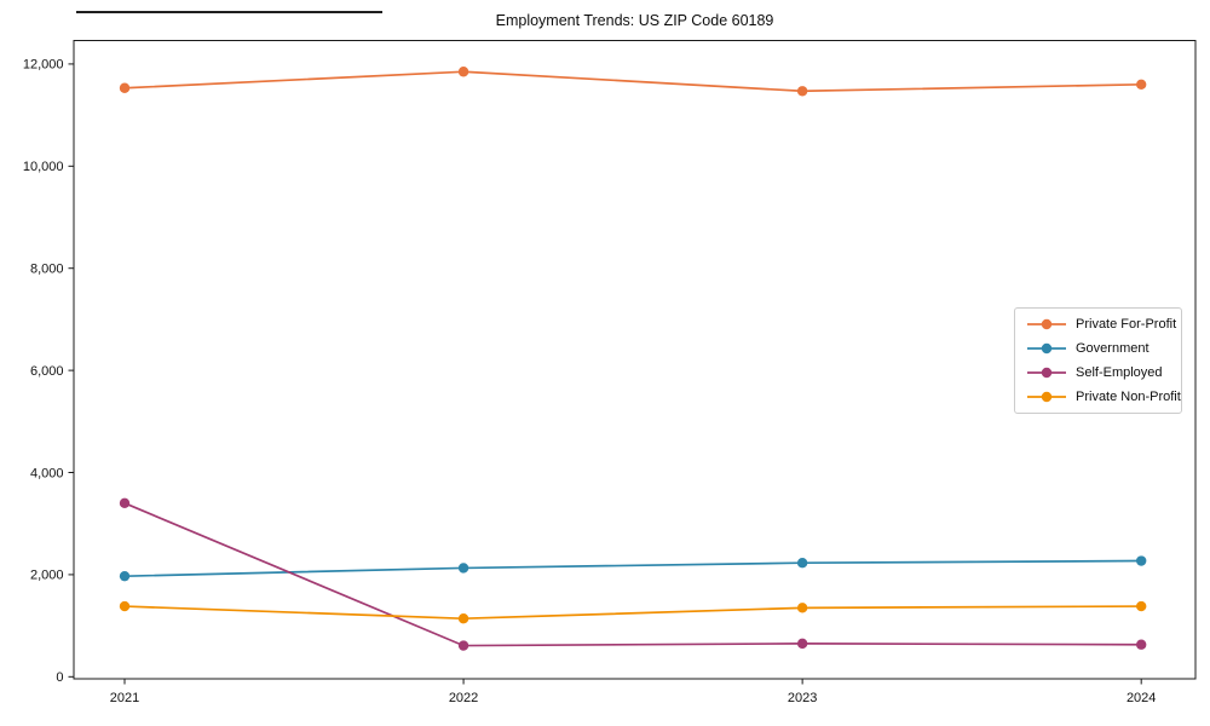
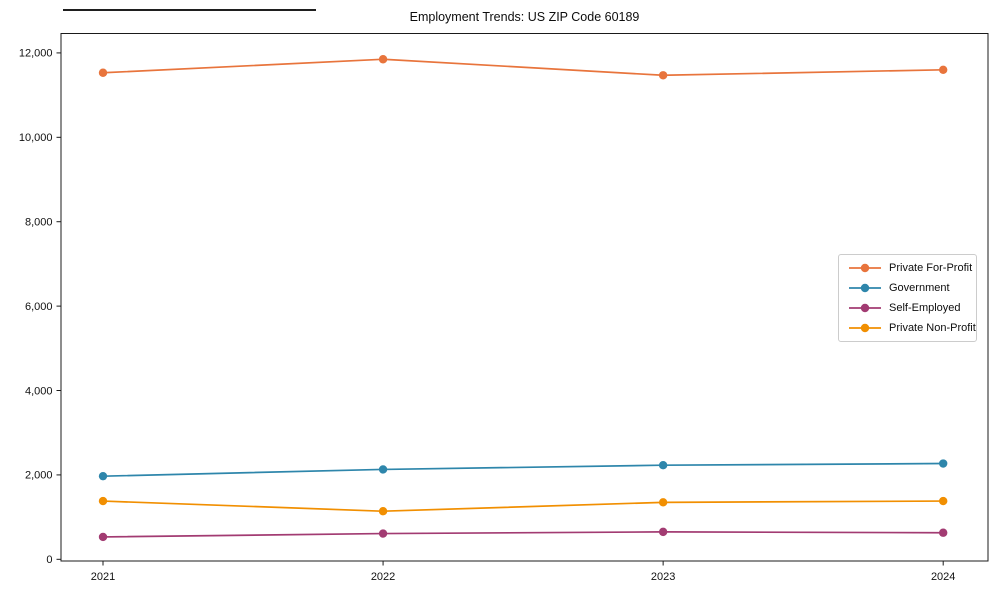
Self-Employed/2021: 3400 -> 500
